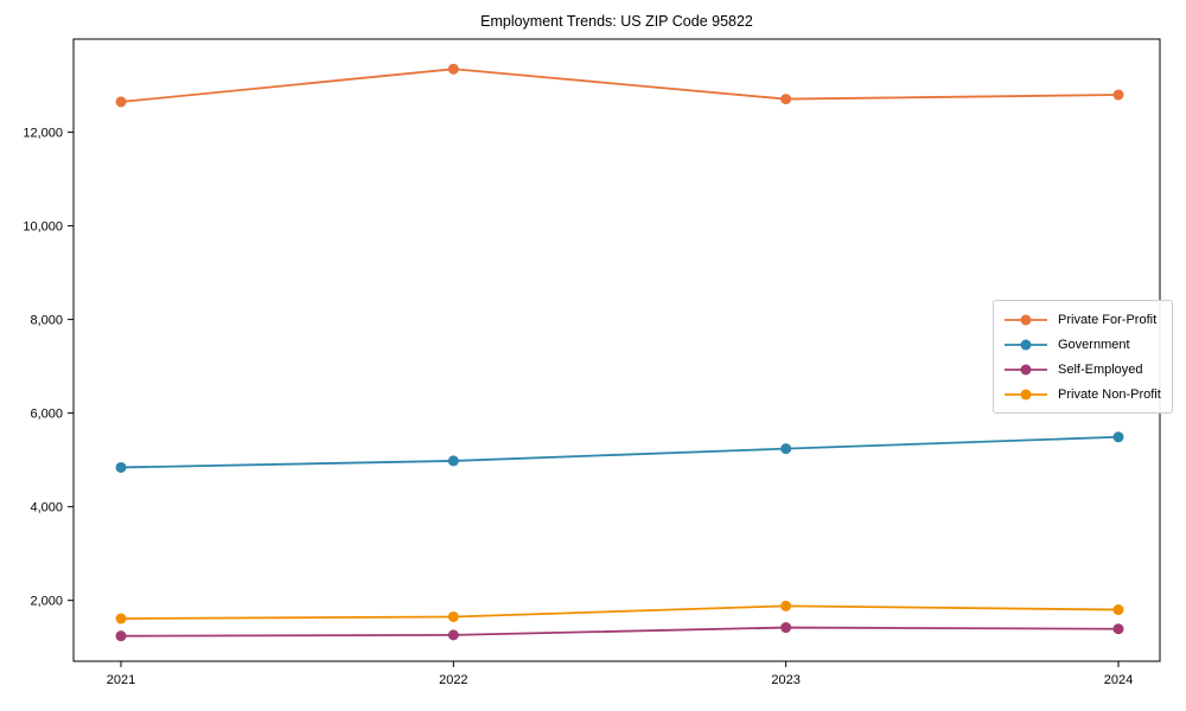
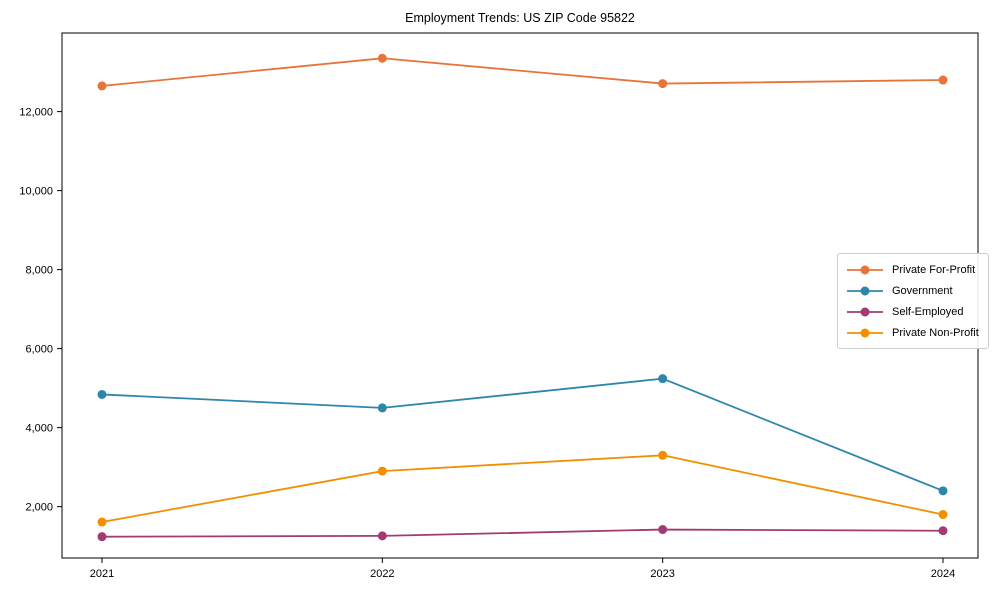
Government/2022: 5000 -> 4500
Private Non-Profit/2022: 1600 -> 2900
Private Non-Profit/2023: 1900 -> 3300
Government/2024: 5500 -> 2400
